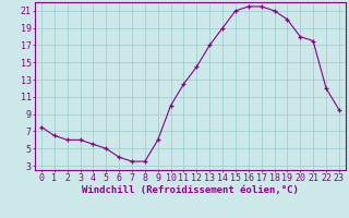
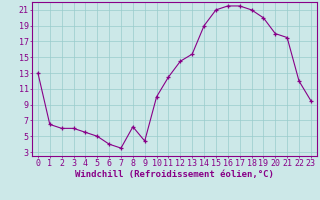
0: 7.5 -> 13.0
8: 3.5 -> 6.2
9: 6.0 -> 4.4
13: 17.0 -> 15.4
